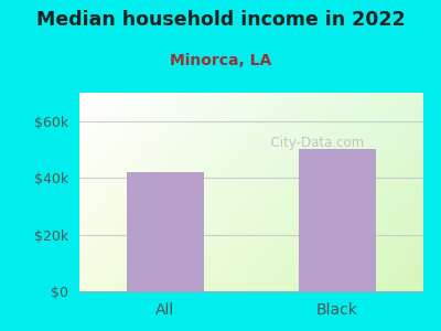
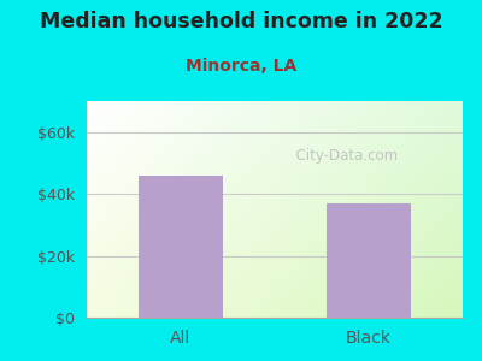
All: $42k -> $46k
Black: $50k -> $37k
